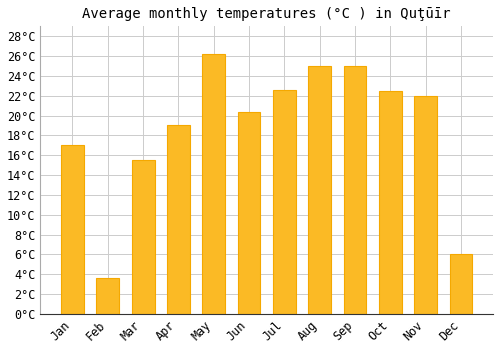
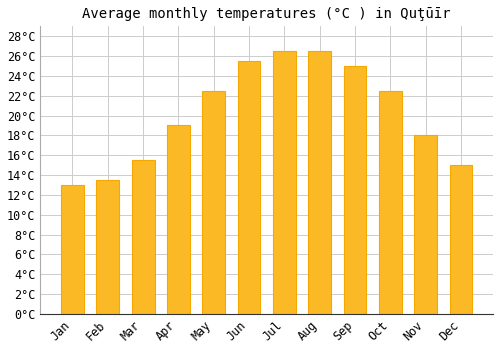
Jan: 17.0°C -> 13.0°C
Feb: 3.6°C -> 13.5°C
May: 26.2°C -> 22.5°C
Jun: 20.4°C -> 25.5°C
Jul: 22.6°C -> 26.5°C
Aug: 25.0°C -> 26.5°C
Nov: 22.0°C -> 18.0°C
Dec: 6.0°C -> 15.0°C
